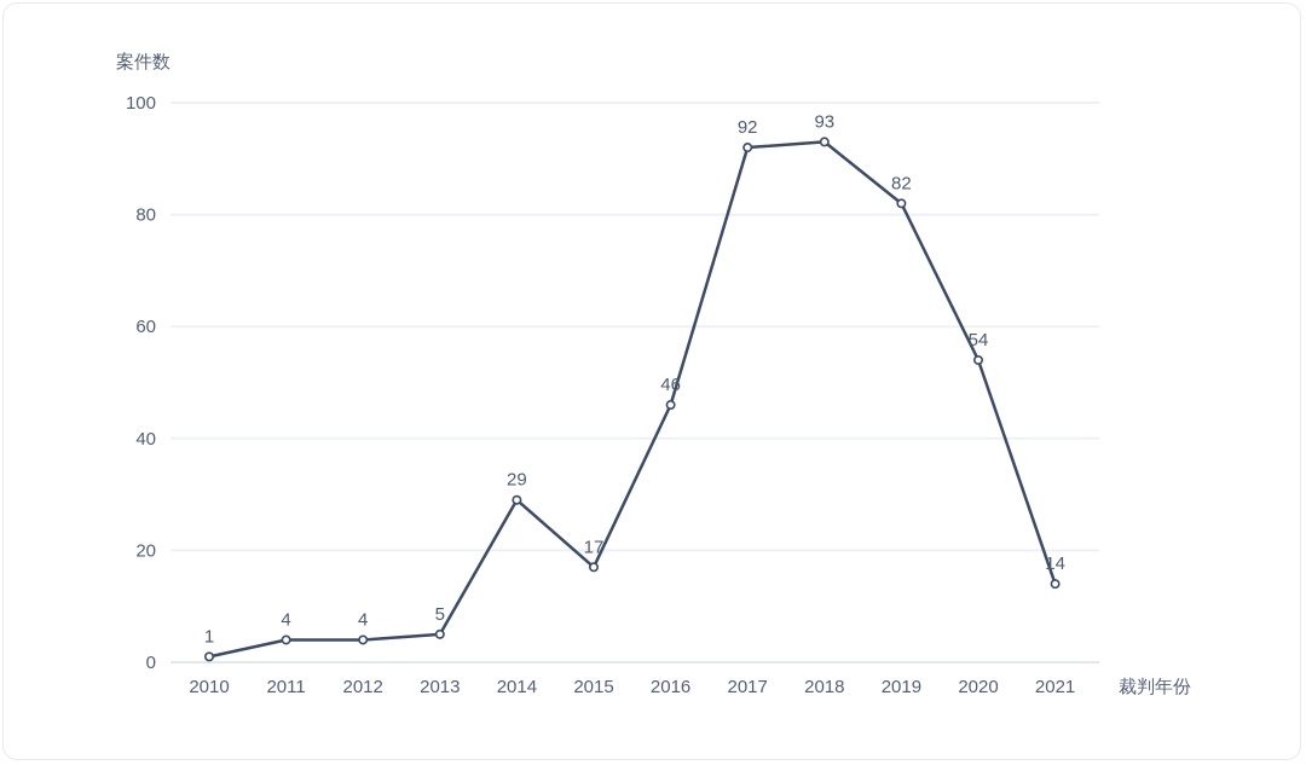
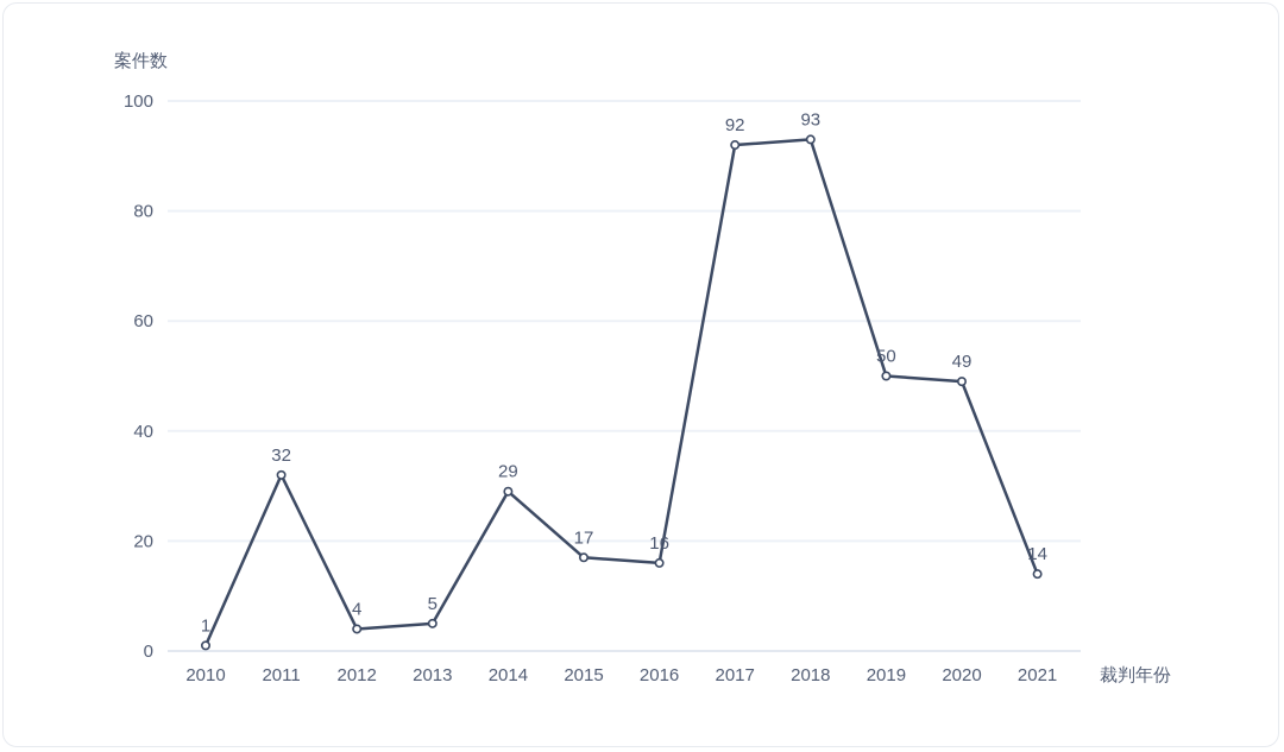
2011: 4 -> 32
2016: 46 -> 16
2019: 82 -> 50
2020: 54 -> 49
